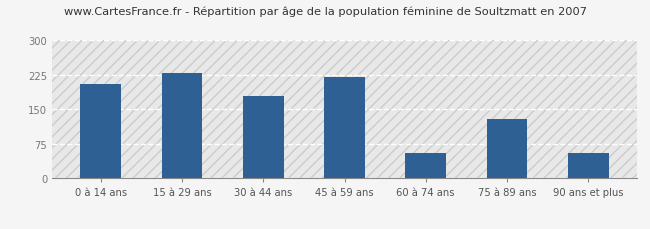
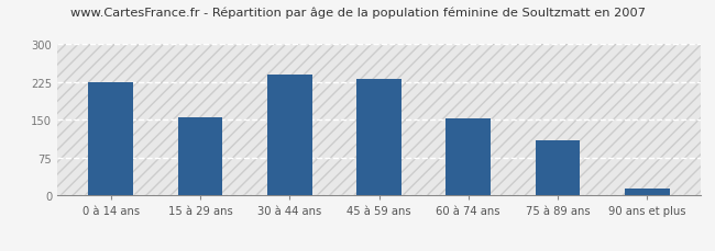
0 à 14 ans: 205 -> 224
15 à 29 ans: 230 -> 156
30 à 44 ans: 180 -> 240
45 à 59 ans: 220 -> 231
60 à 74 ans: 55 -> 152
75 à 89 ans: 130 -> 110
90 ans et plus: 55 -> 13
